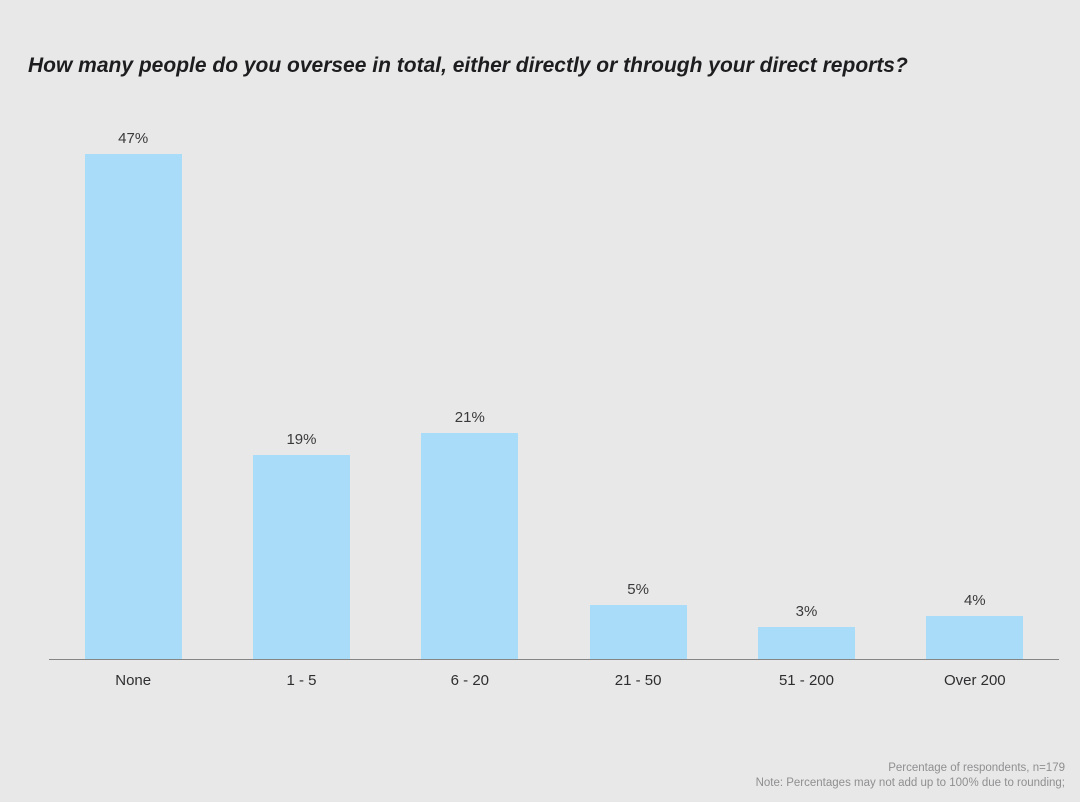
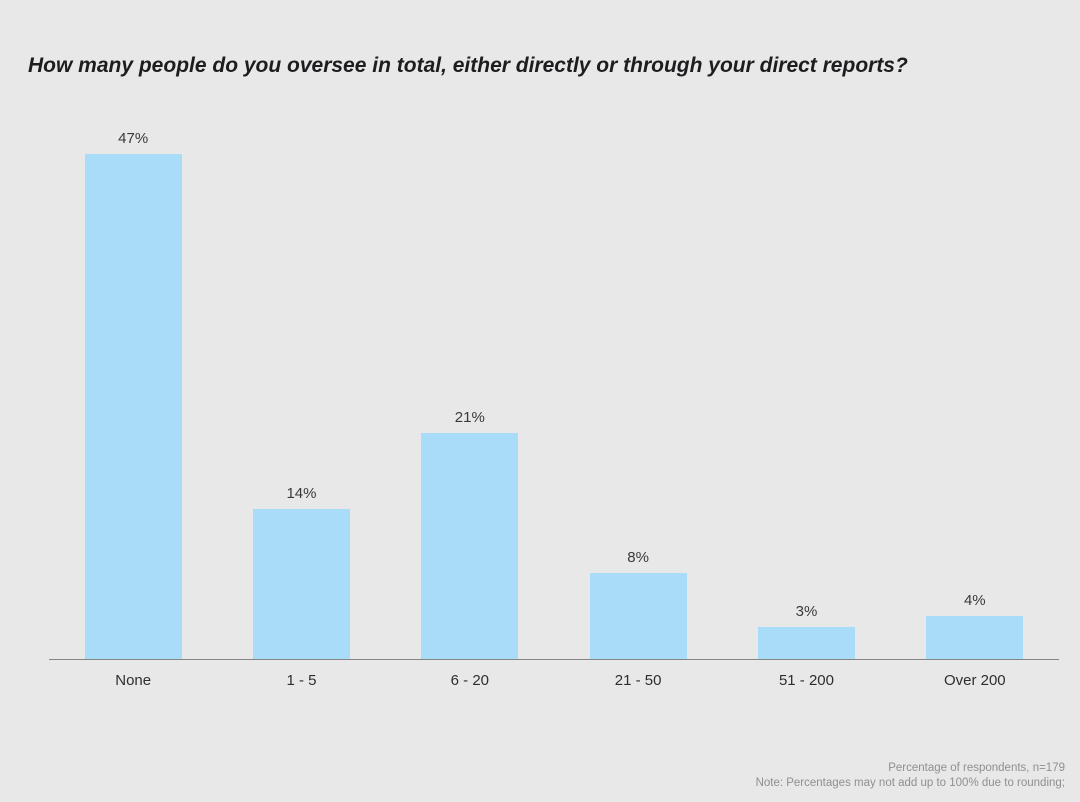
1 - 5: 19% -> 14%
21 - 50: 5% -> 8%
